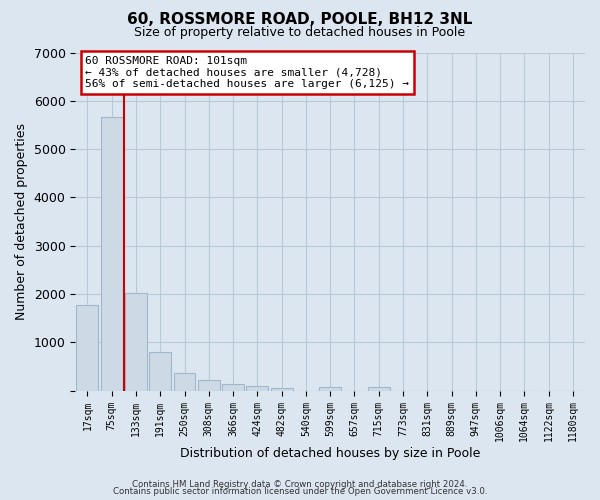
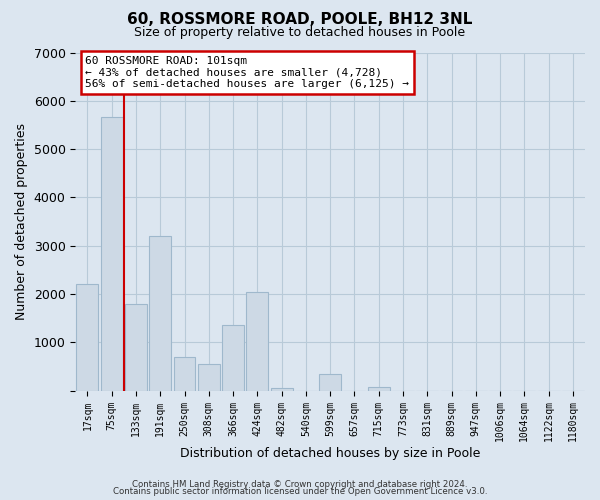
17sqm: 1780 -> 2200
133sqm: 2020 -> 1800
191sqm: 800 -> 3200
250sqm: 370 -> 700
308sqm: 210 -> 550
366sqm: 140 -> 1350
424sqm: 90 -> 2050
599sqm: 70 -> 350
